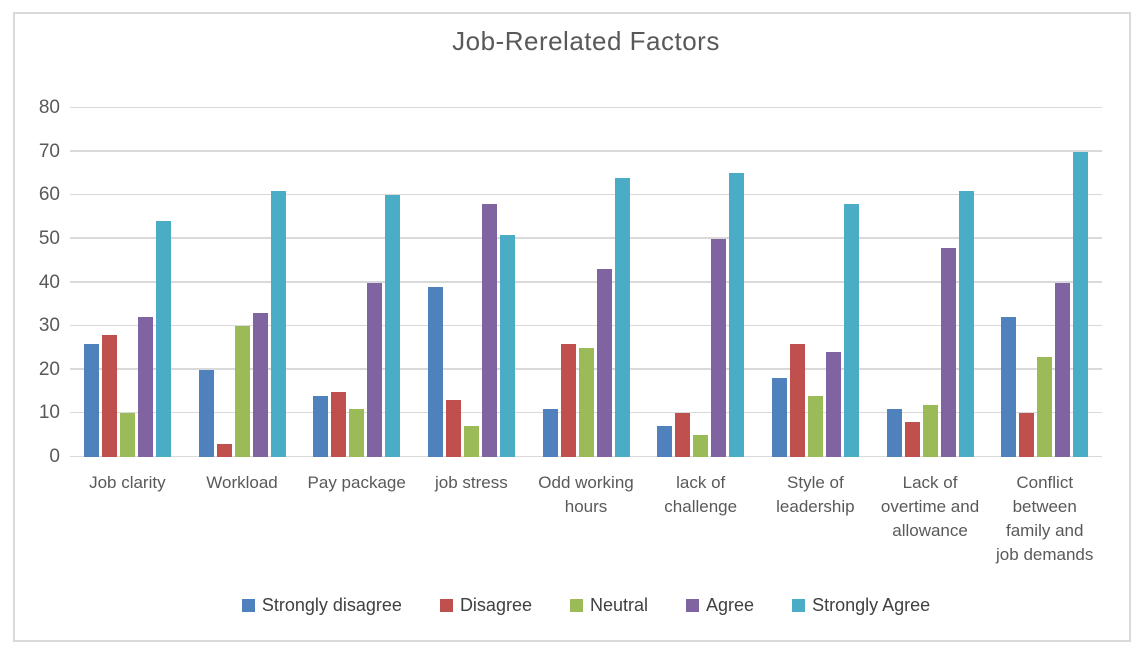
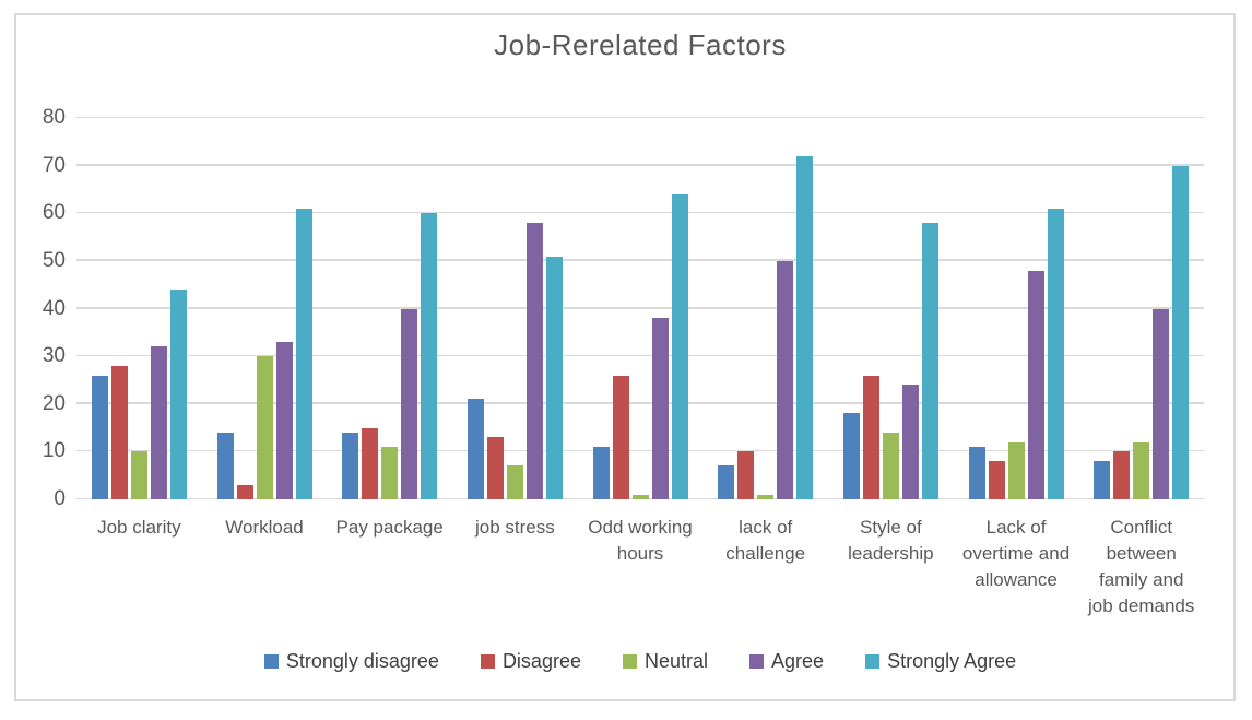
Strongly Agree/Job clarity: 54 -> 44
Strongly disagree/Workload: 20 -> 14
Strongly disagree/job stress: 39 -> 21
Neutral/Odd working hours: 25 -> 1
Agree/Odd working hours: 43 -> 38
Neutral/lack of challenge: 5 -> 1
Strongly Agree/lack of challenge: 65 -> 72
Strongly disagree/Conflict between family and job demands: 32 -> 8
Neutral/Conflict between family and job demands: 23 -> 12
